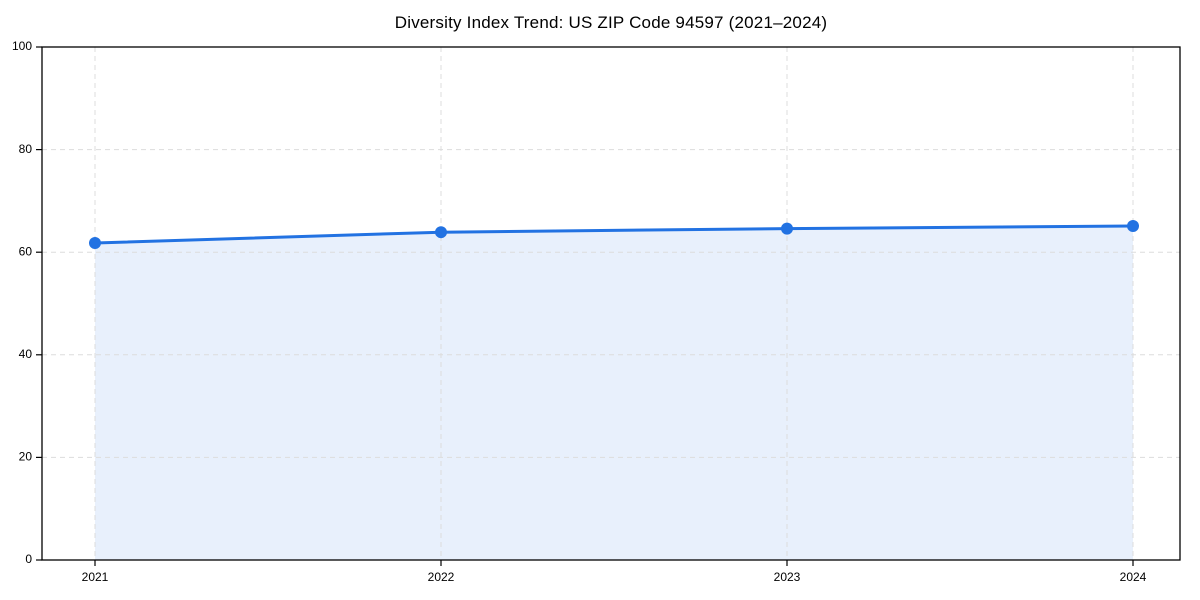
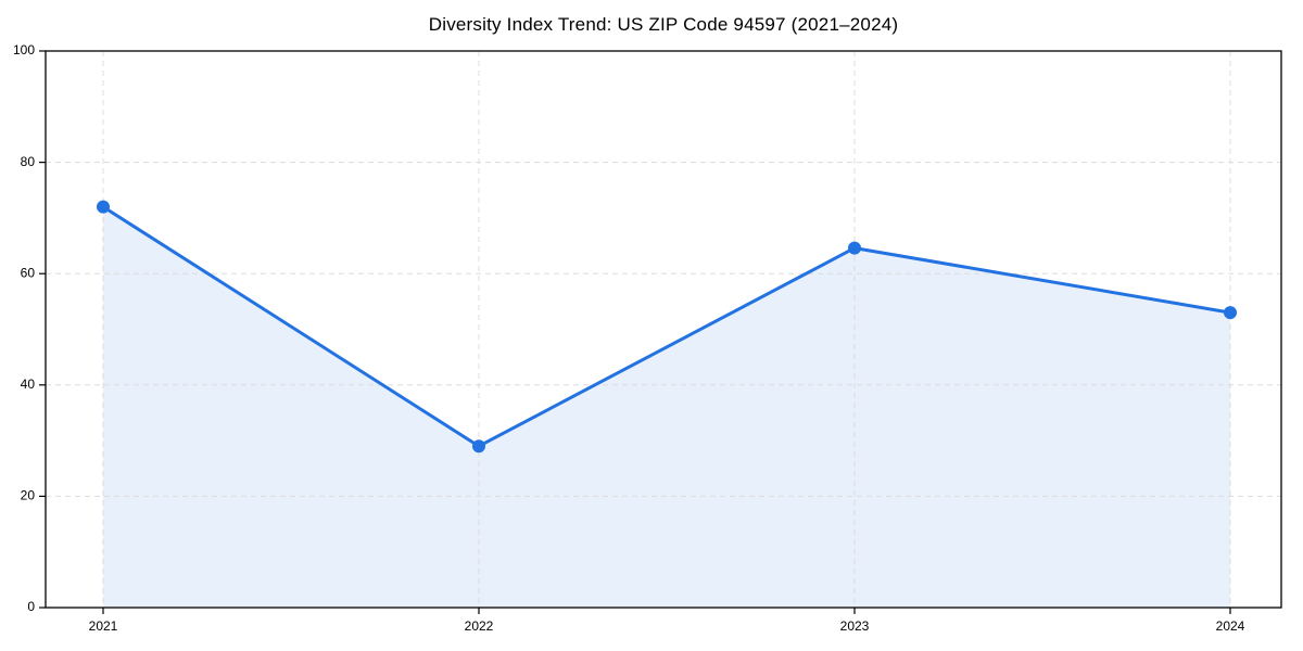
2021: 62 -> 72
2022: 64 -> 29
2024: 65 -> 53
